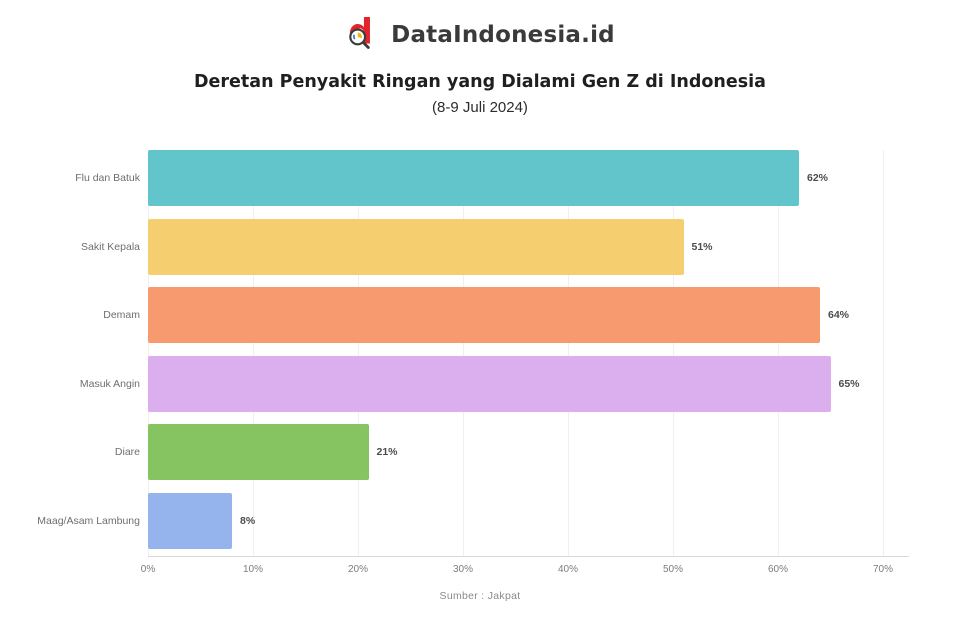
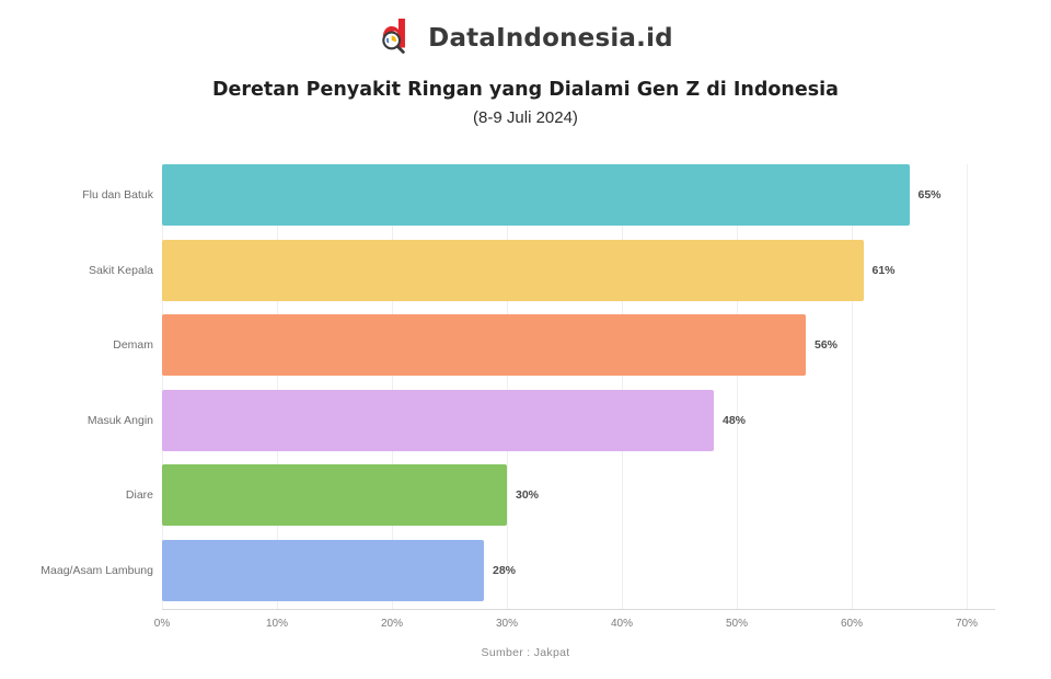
Flu dan Batuk: 62% -> 65%
Sakit Kepala: 51% -> 61%
Demam: 64% -> 56%
Masuk Angin: 65% -> 48%
Diare: 21% -> 30%
Maag/Asam Lambung: 8% -> 28%
